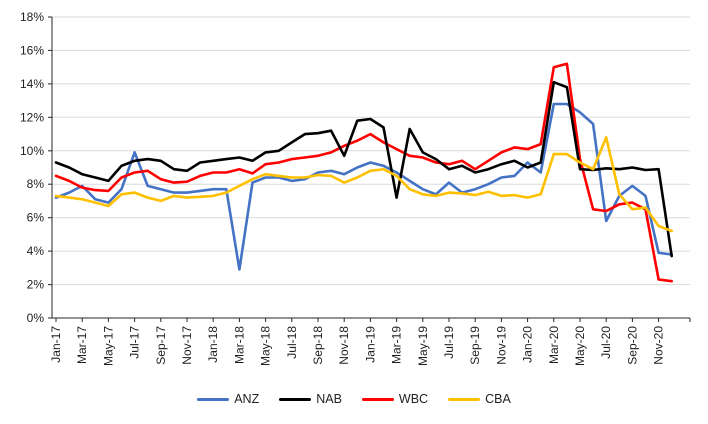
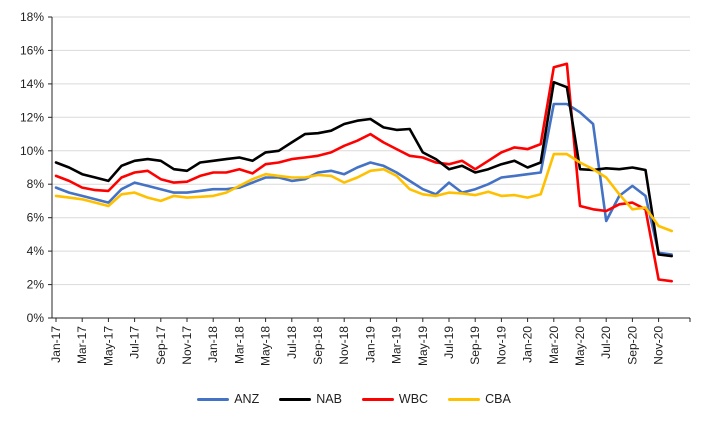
ANZ/Jan-17: 7.2% -> 7.8%
ANZ/Mar-17: 7.9% -> 7.3%
ANZ/Jul-17: 9.9% -> 8.1%
ANZ/Mar-18: 2.9% -> 7.8%
NAB/Nov-18: 9.7% -> 11.6%
NAB/Mar-19: 7.2% -> 11.2%
ANZ/Jan-20: 9.3% -> 8.6%
WBC/May-20: 9.5% -> 6.7%
CBA/Jul-20: 10.8% -> 8.4%
NAB/Nov-20: 8.9% -> 3.8%
